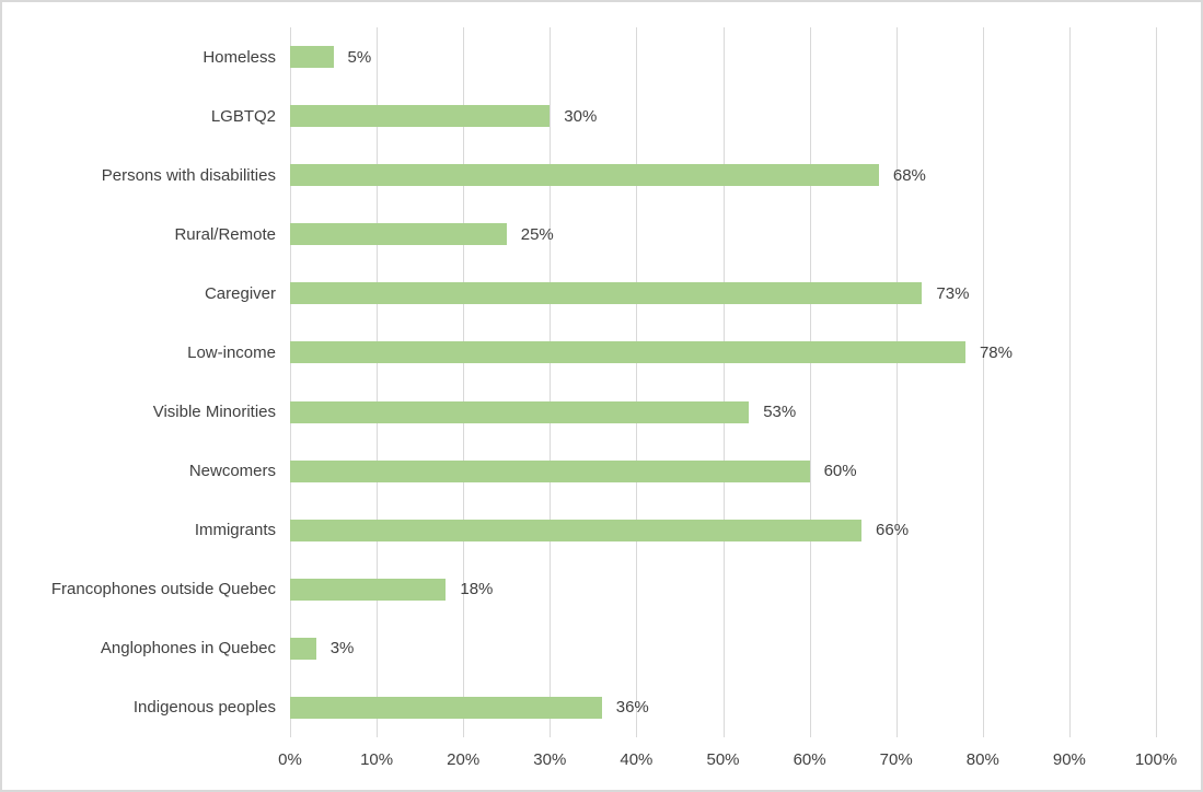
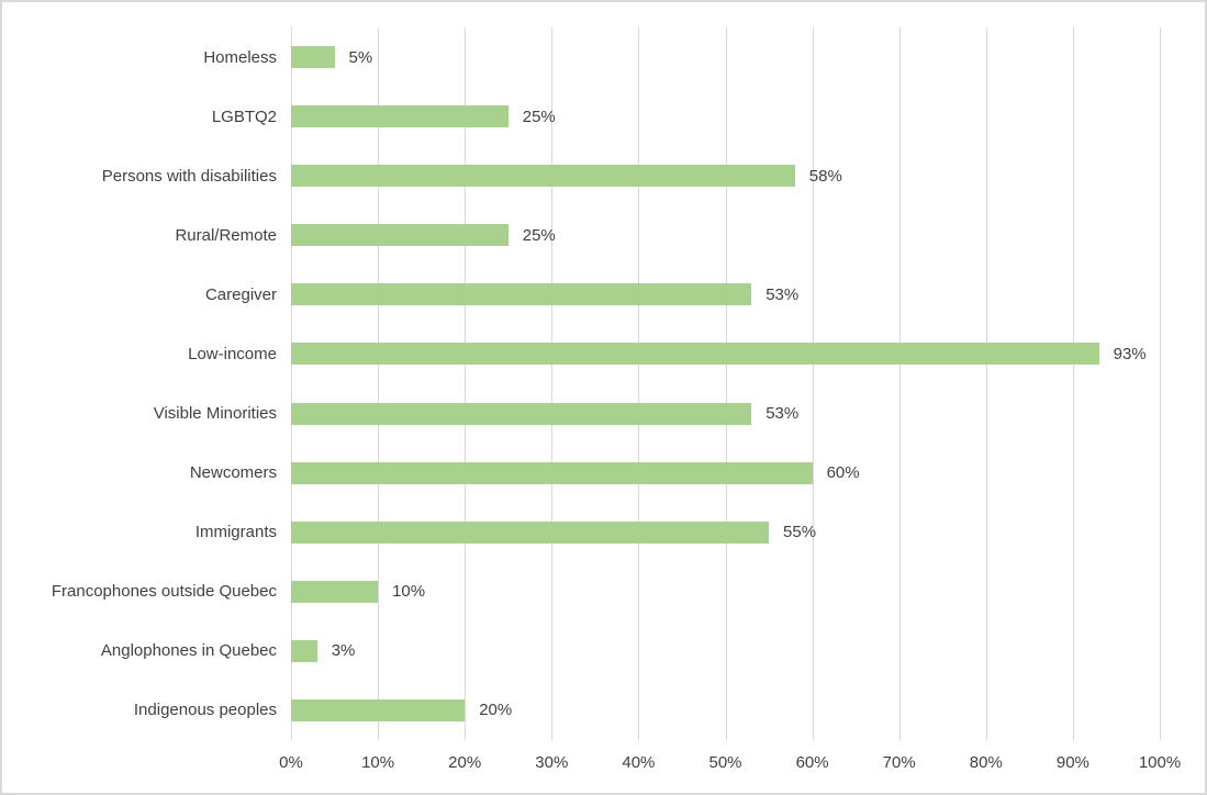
LGBTQ2: 30% -> 25%
Persons with disabilities: 68% -> 58%
Caregiver: 73% -> 53%
Low-income: 78% -> 93%
Immigrants: 66% -> 55%
Francophones outside Quebec: 18% -> 10%
Indigenous peoples: 36% -> 20%
